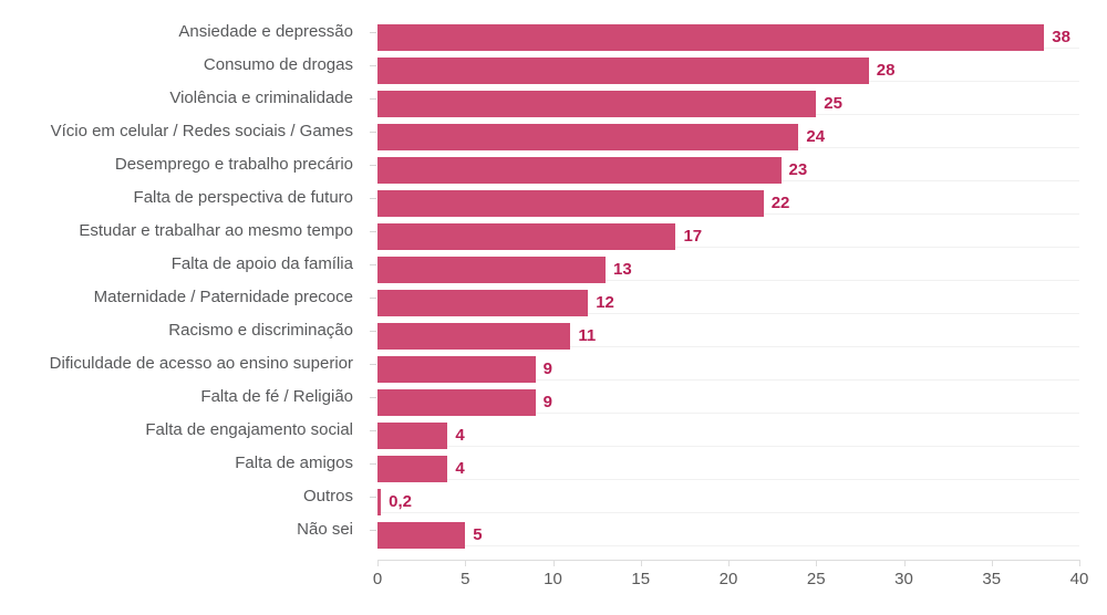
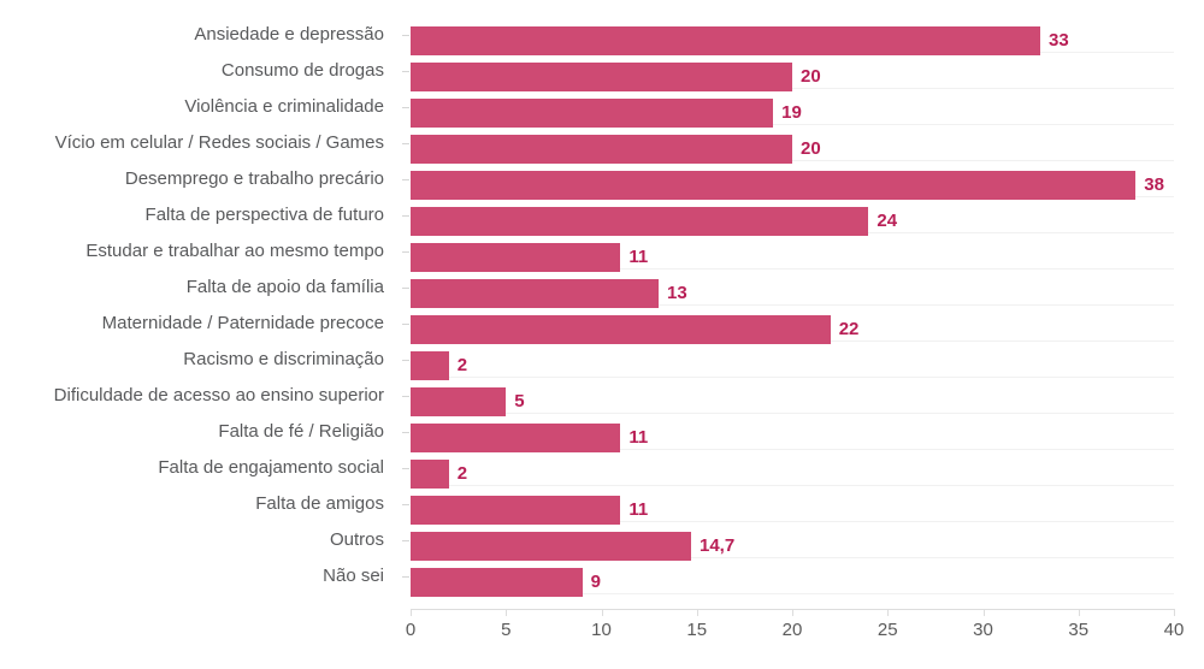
Ansiedade e depressão: 38 -> 33
Consumo de drogas: 28 -> 20
Violência e criminalidade: 25 -> 19
Vício em celular / Redes sociais / Games: 24 -> 20
Desemprego e trabalho precário: 23 -> 38
Falta de perspectiva de futuro: 22 -> 24
Estudar e trabalhar ao mesmo tempo: 17 -> 11
Maternidade / Paternidade precoce: 12 -> 22
Racismo e discriminação: 11 -> 2
Dificuldade de acesso ao ensino superior: 9 -> 5
Falta de fé / Religião: 9 -> 11
Falta de engajamento social: 4 -> 2
Falta de amigos: 4 -> 11
Outros: 0,2 -> 14,7
Não sei: 5 -> 9
